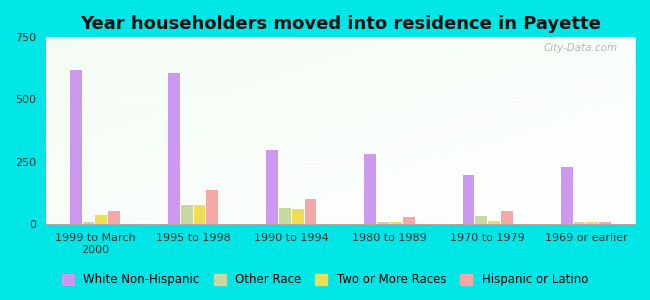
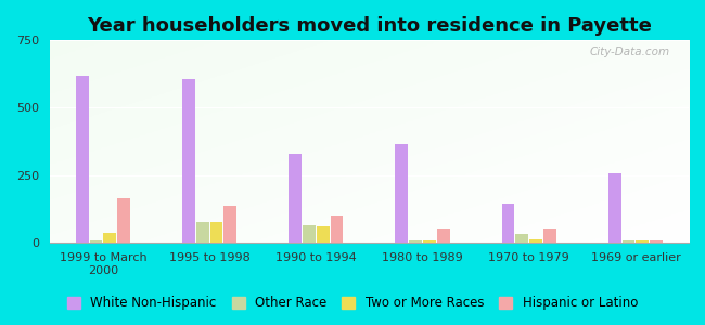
Hispanic or Latino/1999 to March 2000: 50 -> 165
White Non-Hispanic/1990 to 1994: 295 -> 330
White Non-Hispanic/1980 to 1989: 280 -> 365
Hispanic or Latino/1980 to 1989: 25 -> 50
White Non-Hispanic/1970 to 1979: 195 -> 145
White Non-Hispanic/1969 or earlier: 230 -> 255
